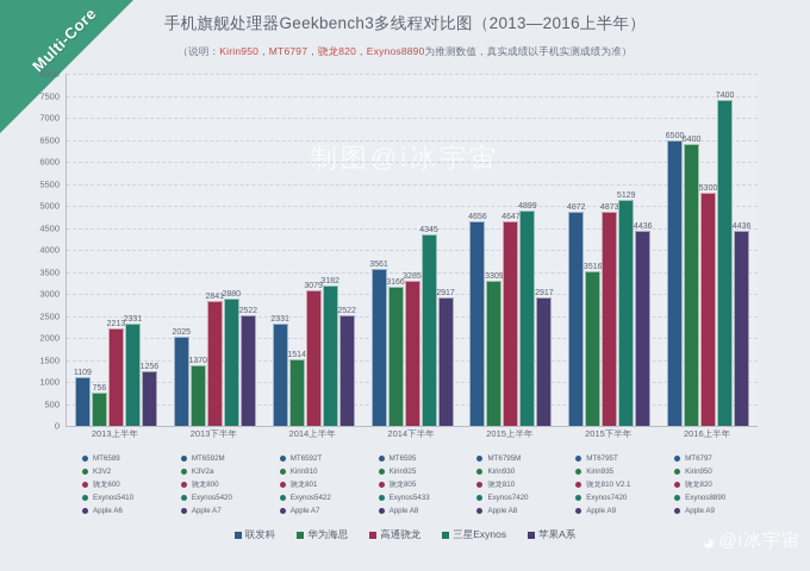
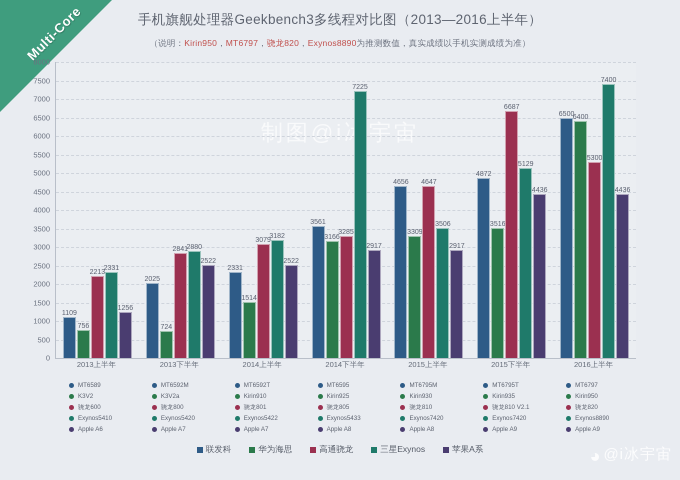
华为海思/2013下半年: 1370 -> 724
三星Exynos/2014下半年: 4345 -> 7225
三星Exynos/2015上半年: 4899 -> 3506
高通骁龙/2015下半年: 4873 -> 6687
